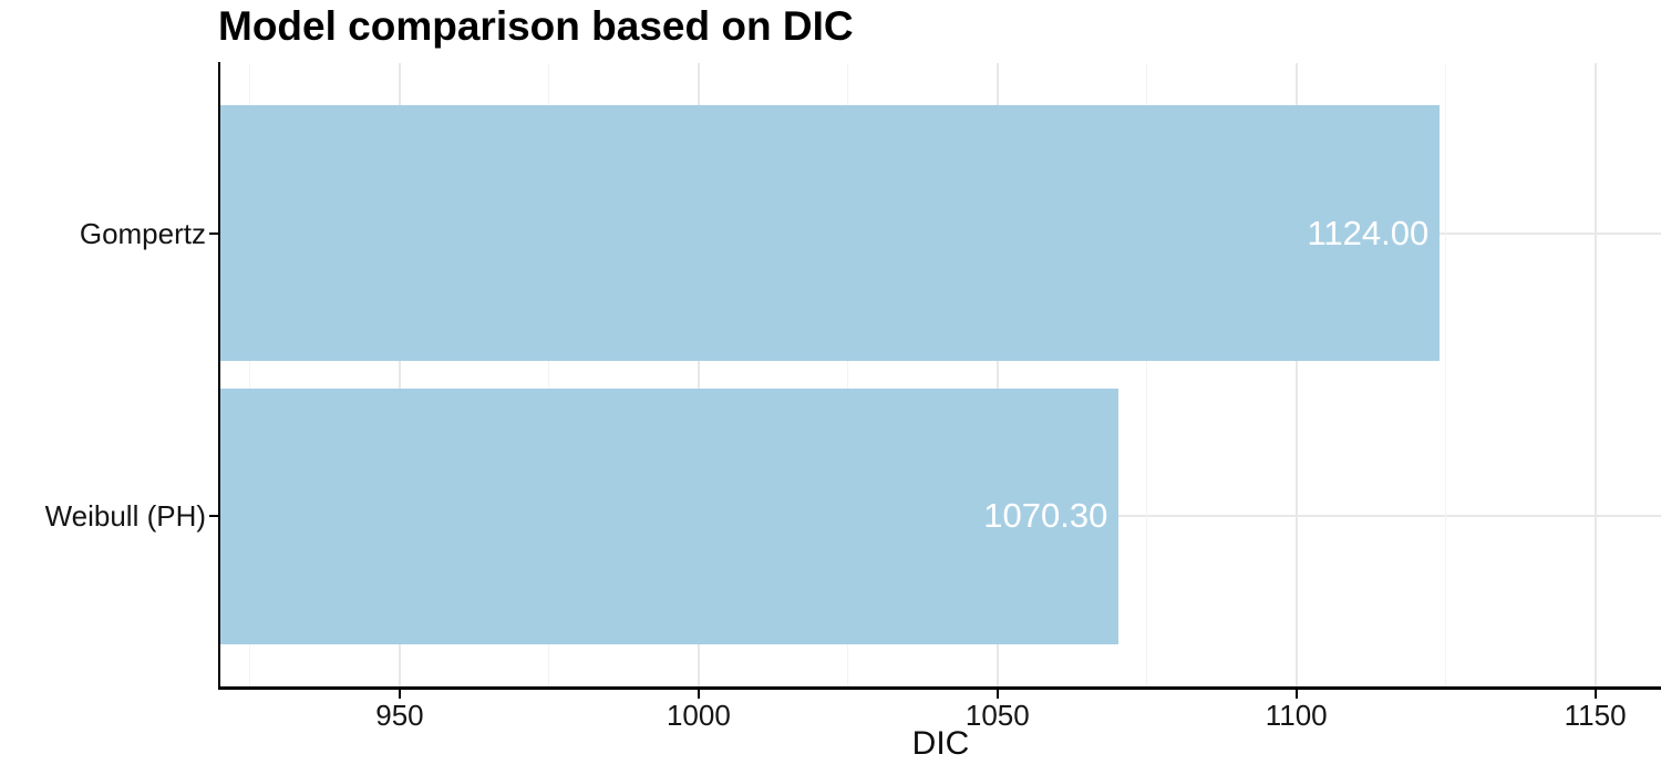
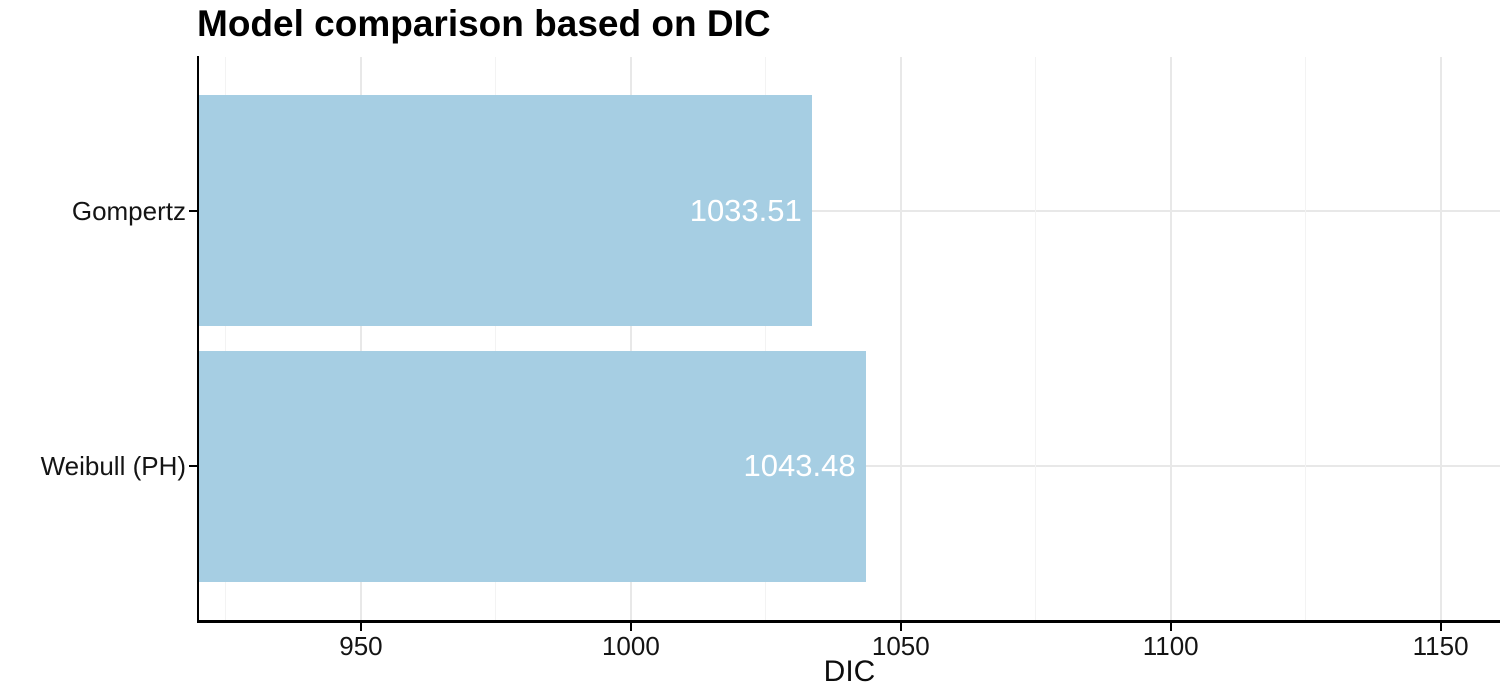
Gompertz: 1124.00 -> 1033.51
Weibull (PH): 1070.30 -> 1043.48
